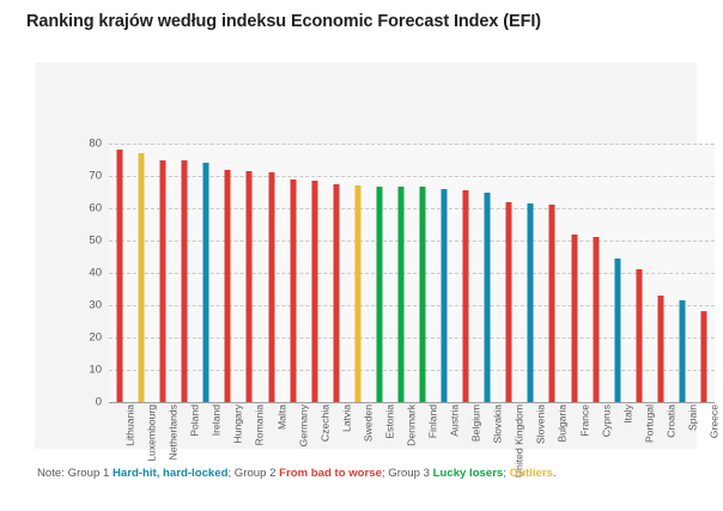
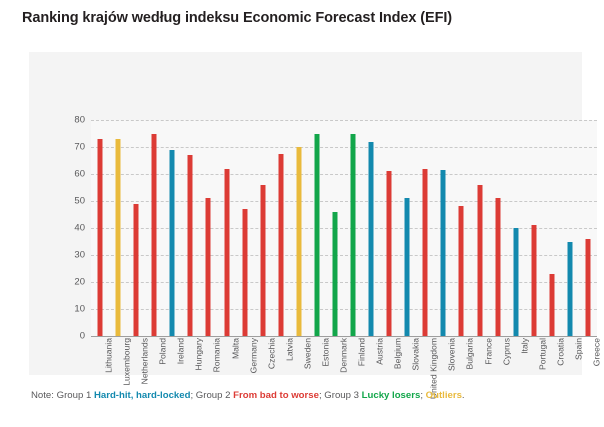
Lithuania: 78 -> 73
Luxembourg: 77 -> 73
Netherlands: 75 -> 49
Ireland: 74 -> 69
Hungary: 72 -> 67
Romania: 72 -> 51
Malta: 71 -> 62
Germany: 69 -> 47
Czechia: 68 -> 56
Sweden: 67 -> 70
Estonia: 66 -> 75
Denmark: 66 -> 46
Finland: 66 -> 75
Austria: 66 -> 72
Belgium: 66 -> 61
Slovakia: 65 -> 51
Bulgaria: 61 -> 48
France: 52 -> 56
Italy: 44 -> 40
Croatia: 33 -> 23
Spain: 32 -> 35
Greece: 28 -> 36
